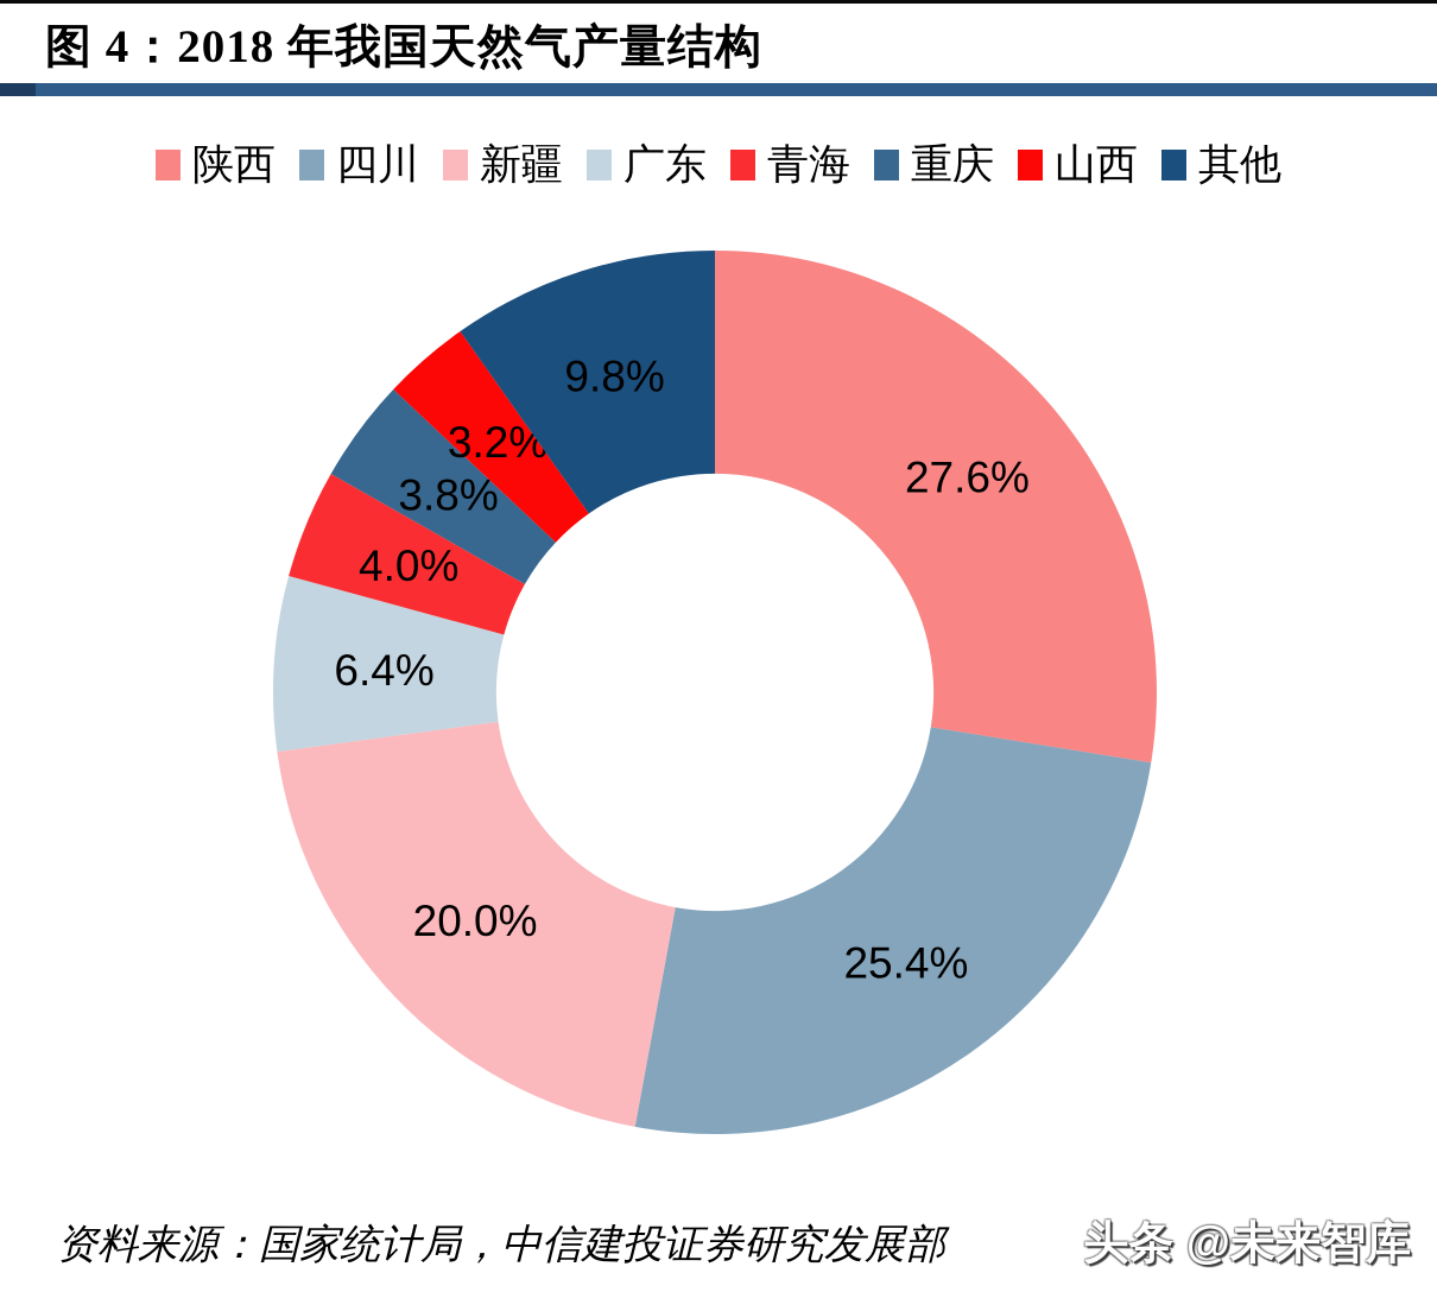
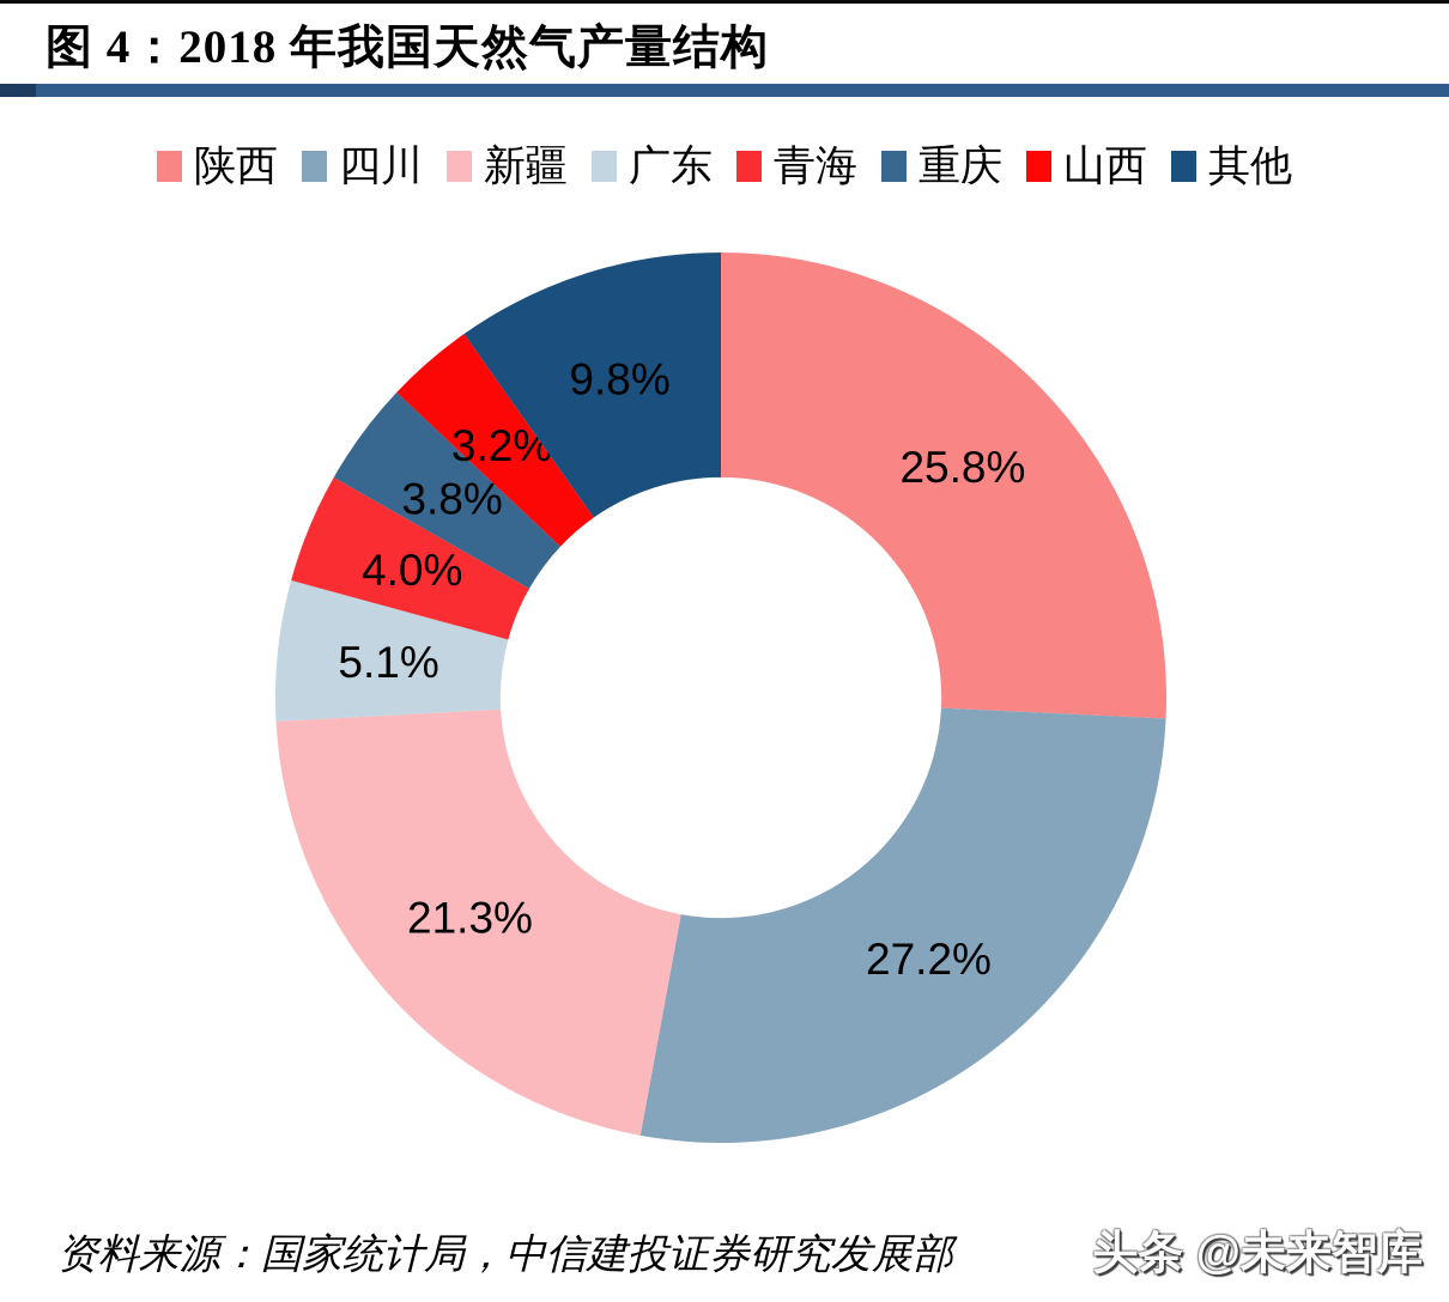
陕西: 27.6% -> 25.8%
四川: 25.4% -> 27.2%
新疆: 20.0% -> 21.3%
广东: 6.4% -> 5.1%
